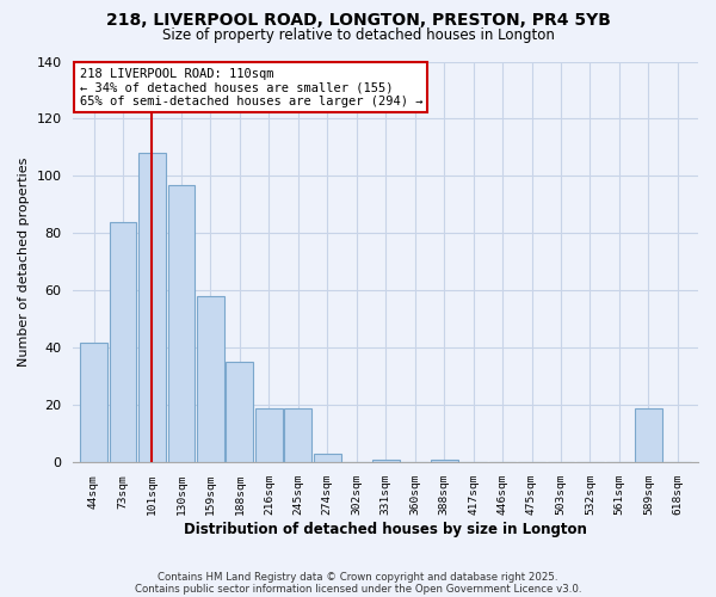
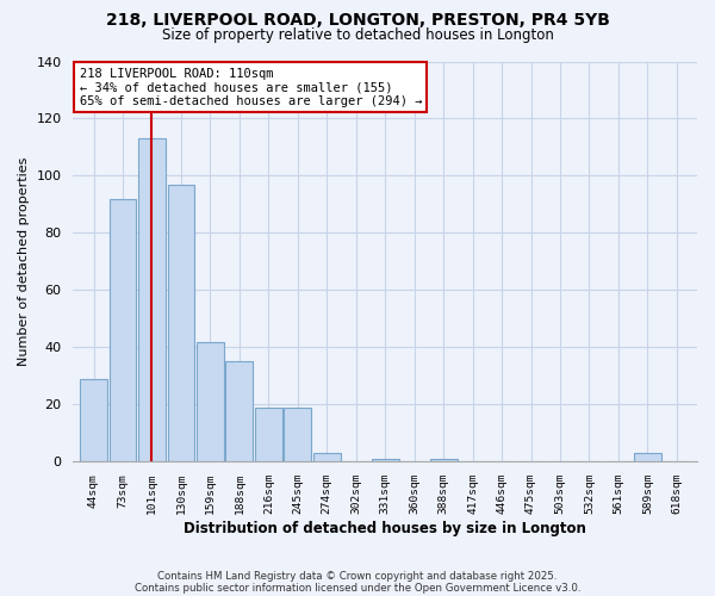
44sqm: 42 -> 29
73sqm: 84 -> 92
101sqm: 108 -> 113
159sqm: 58 -> 42
589sqm: 19 -> 3
